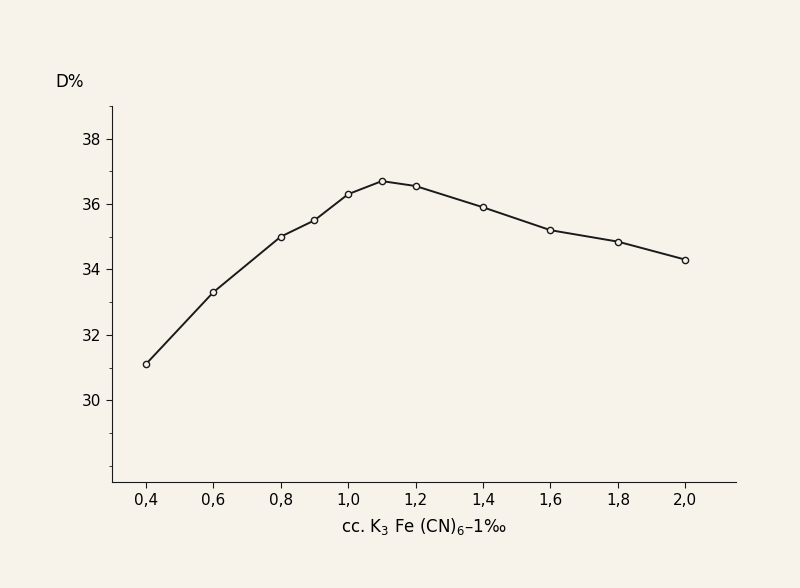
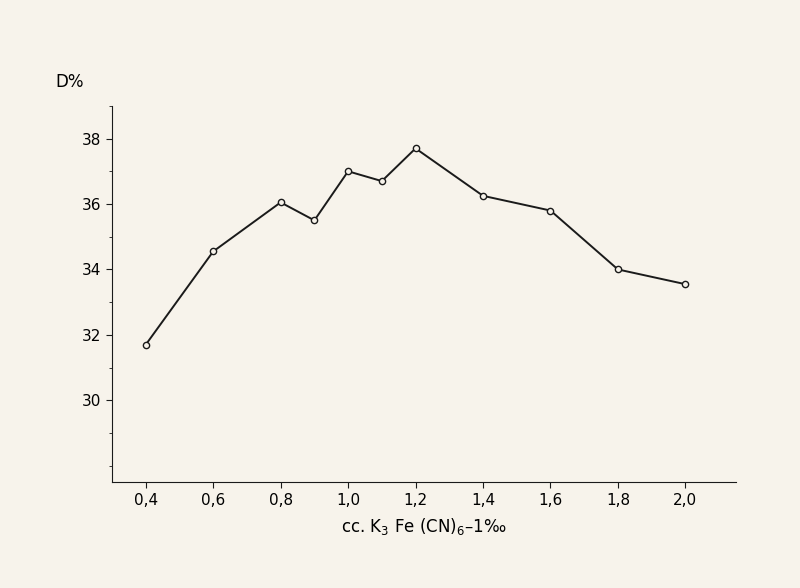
0,4: 31.10 -> 31.70
0,6: 33.30 -> 34.55
0,8: 35.00 -> 36.05
1,0: 36.30 -> 37.00
1,2: 36.55 -> 37.70
1,4: 35.90 -> 36.25
1,6: 35.20 -> 35.80
1,8: 34.85 -> 34.00
2,0: 34.30 -> 33.55
